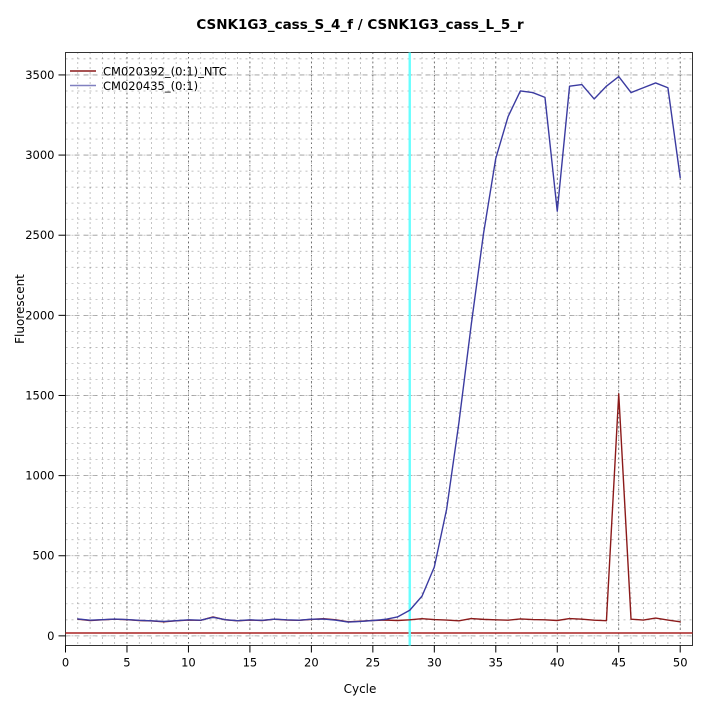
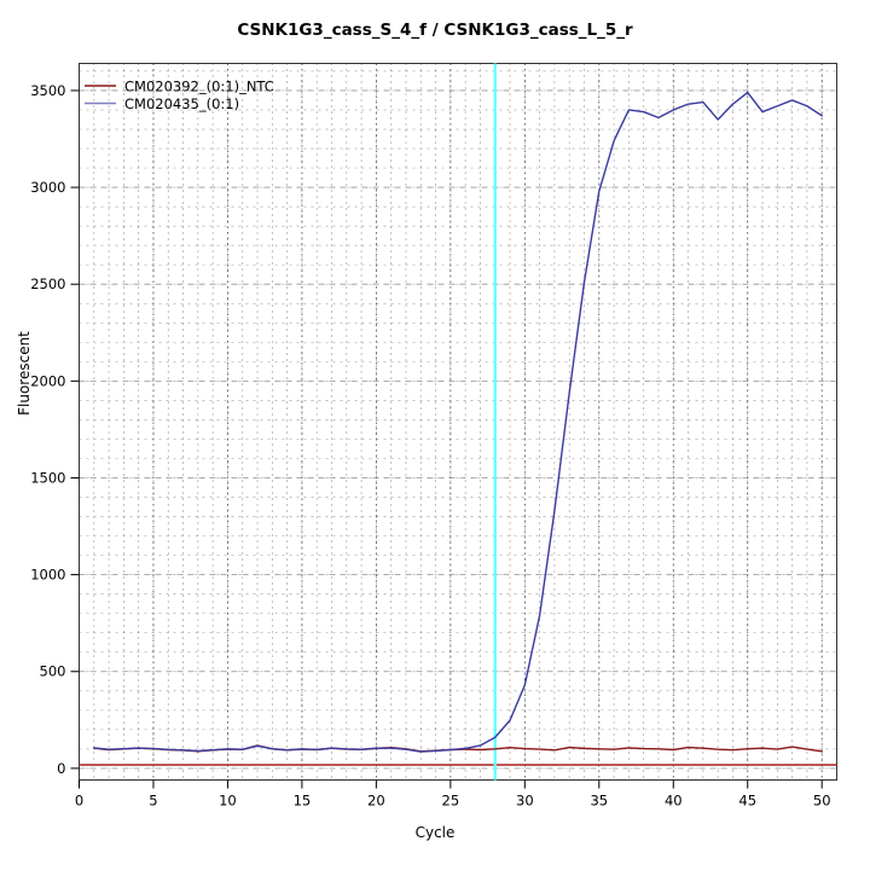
CM020435_(0:1)/40: 2650 -> 3400
CM020392_(0:1)_NTC/45: 1510 -> 100
CM020435_(0:1)/50: 2860 -> 3370
